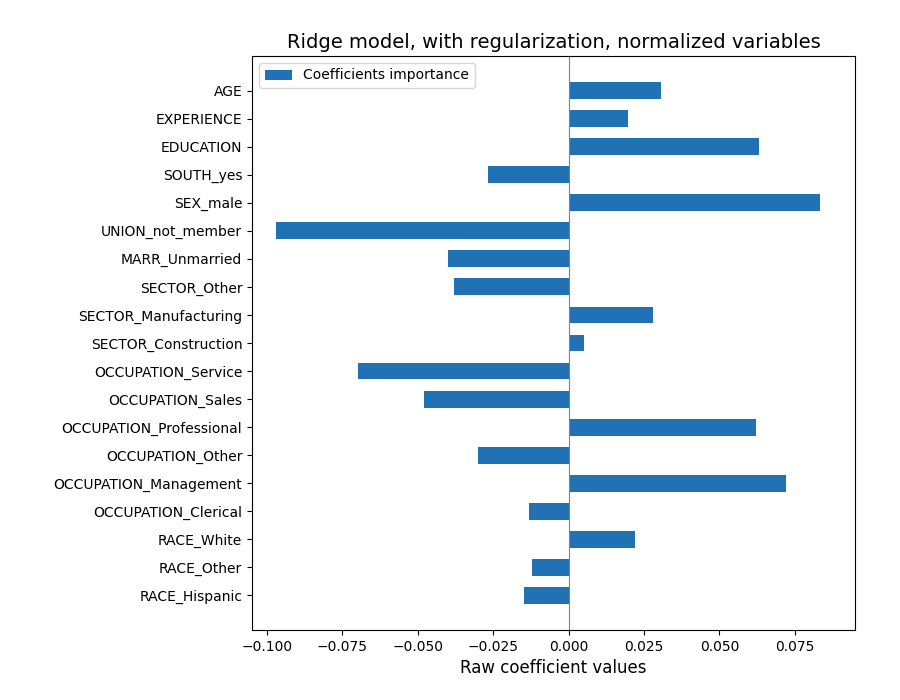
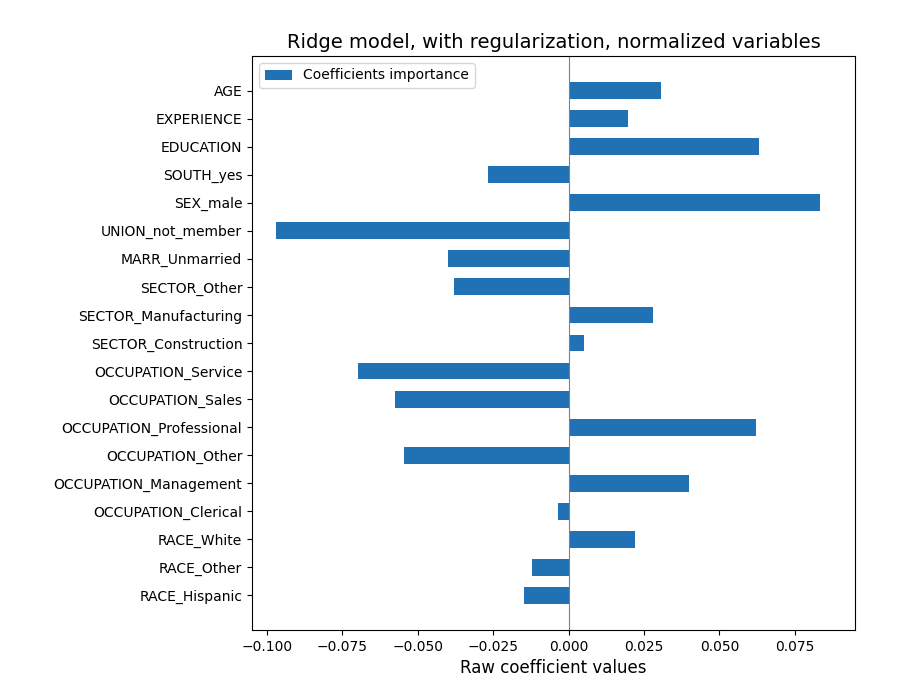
OCCUPATION_Sales: -0.0480 -> -0.0575
OCCUPATION_Other: -0.0300 -> -0.0545
OCCUPATION_Management: 0.0720 -> 0.0400
OCCUPATION_Clerical: -0.0130 -> -0.0035
